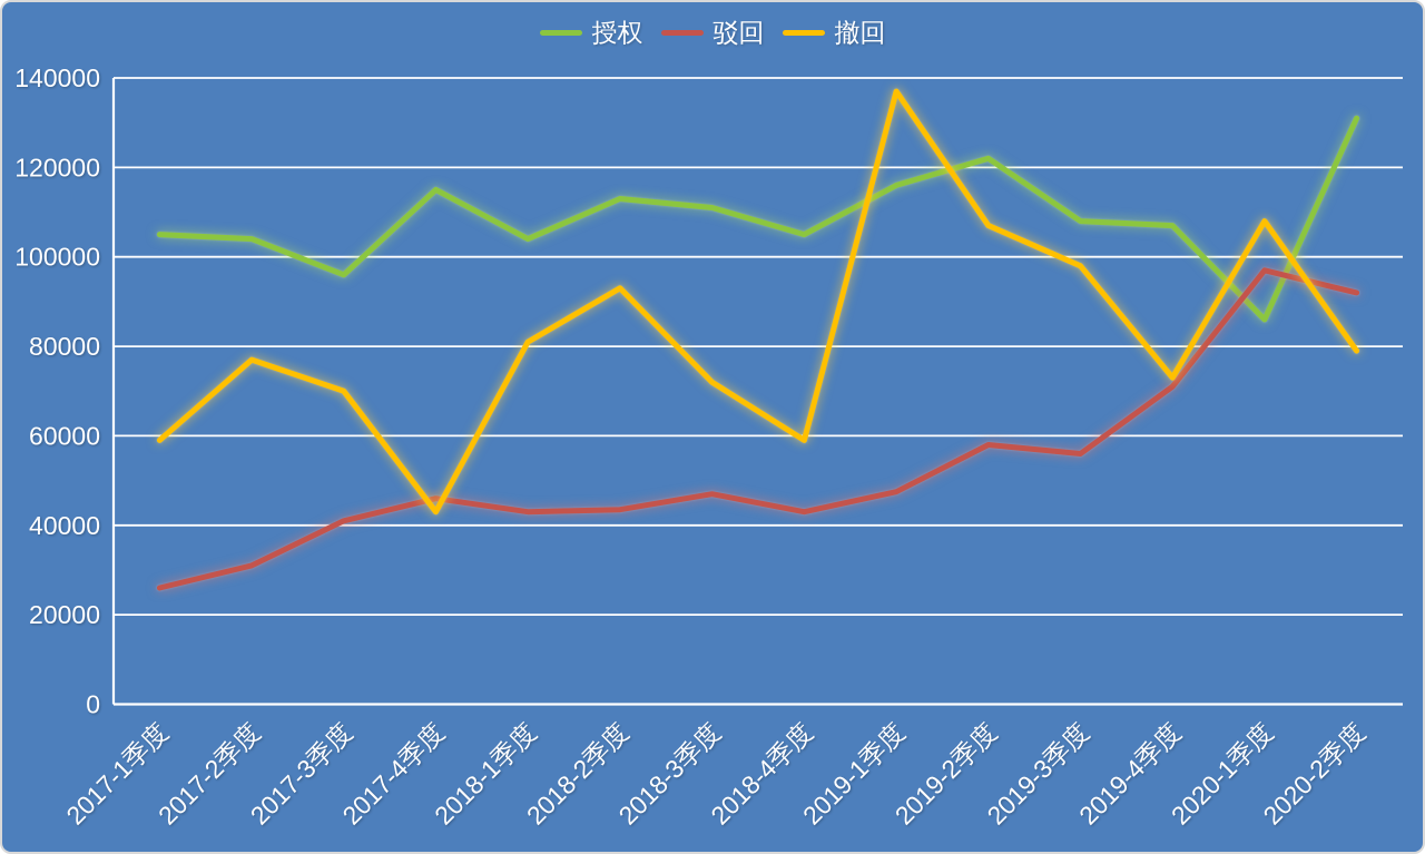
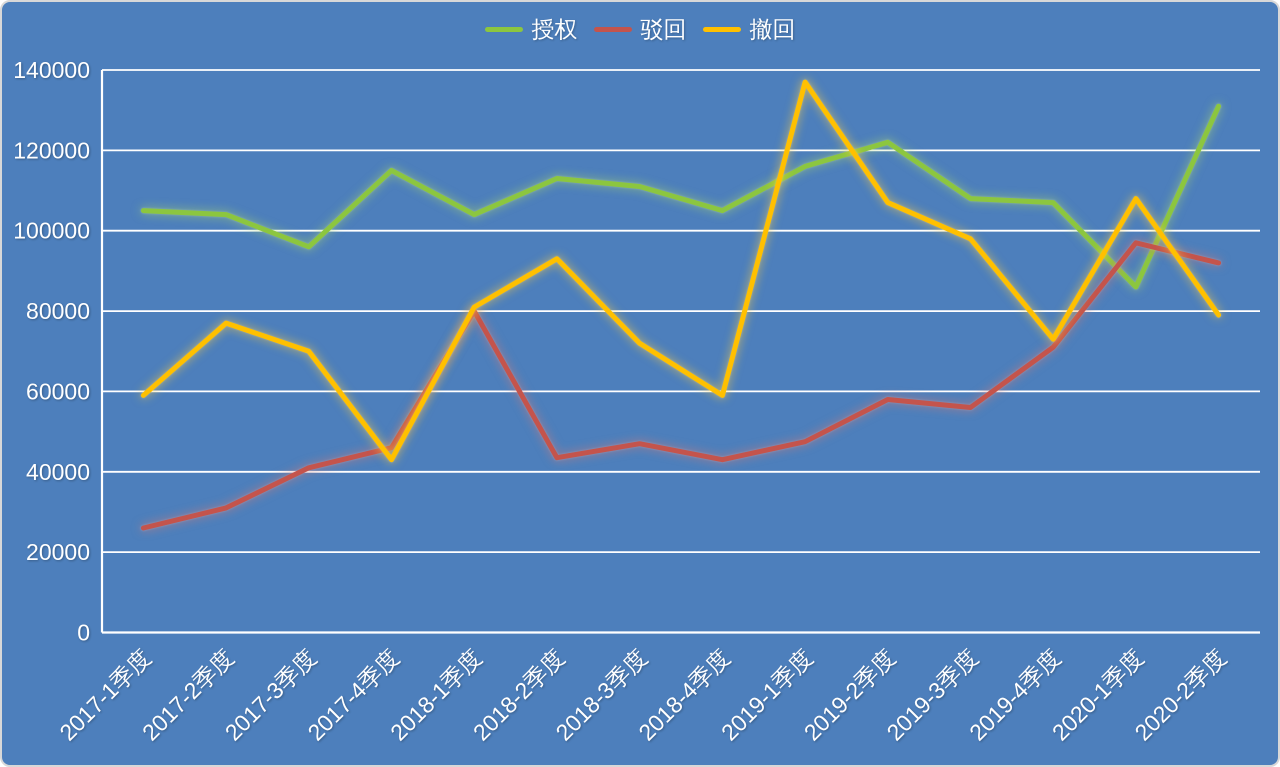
驳回/2018-1季度: 43000 -> 80000
